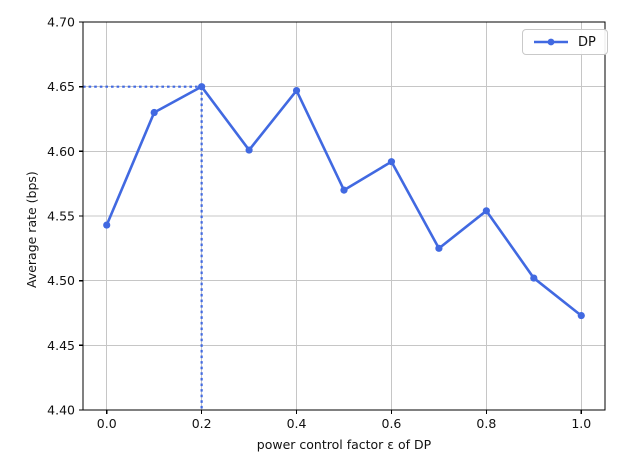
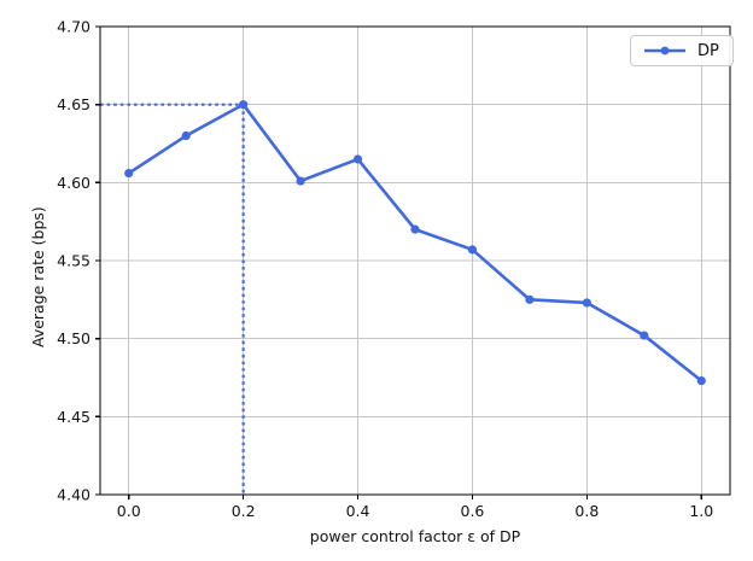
0.0: 4.543 -> 4.606
0.4: 4.647 -> 4.615
0.6: 4.592 -> 4.557
0.8: 4.554 -> 4.523
